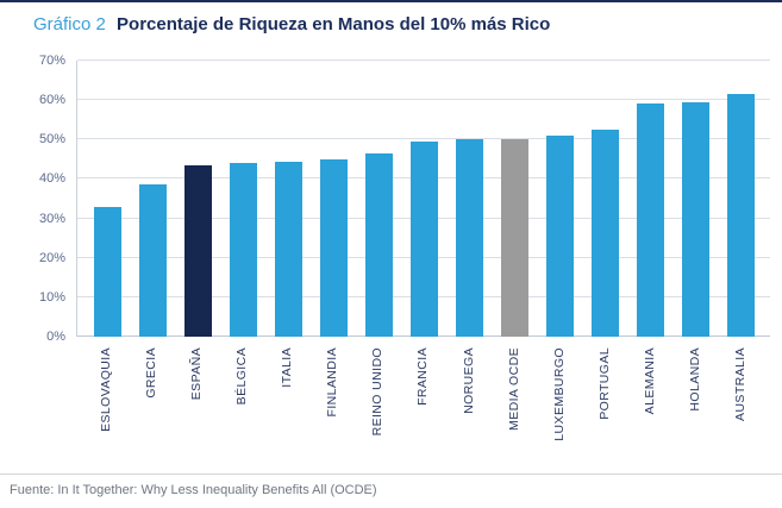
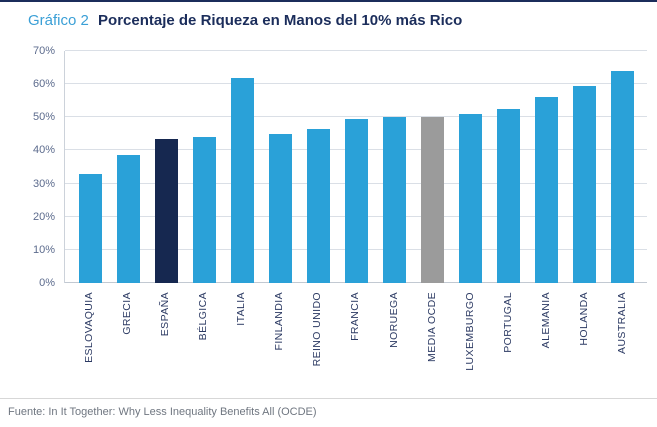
ITALIA: 44% -> 62%
ALEMANIA: 59% -> 56%
AUSTRALIA: 62% -> 64%
